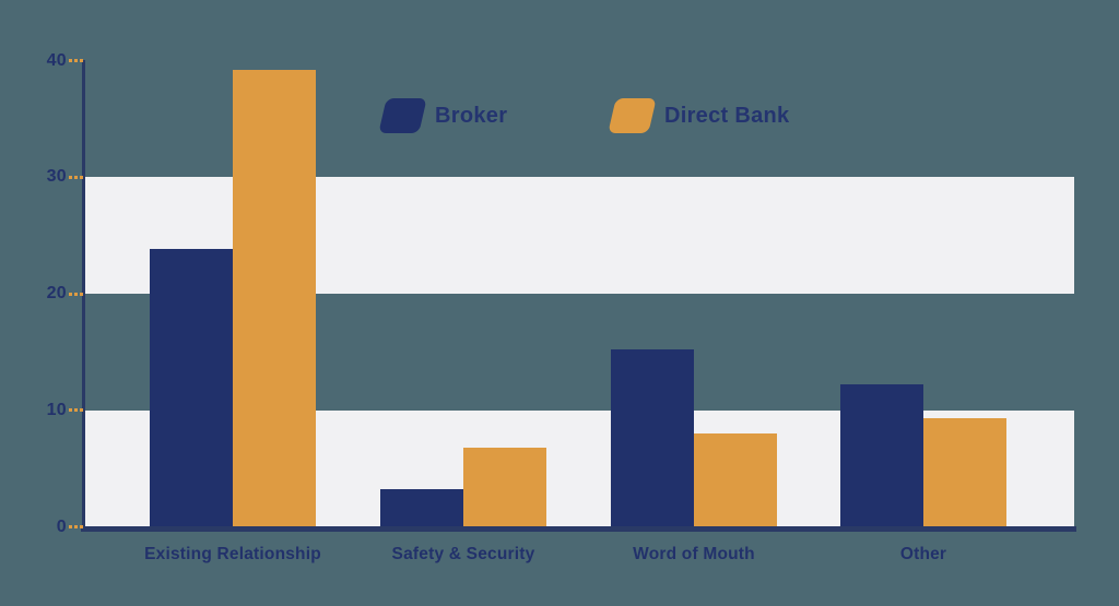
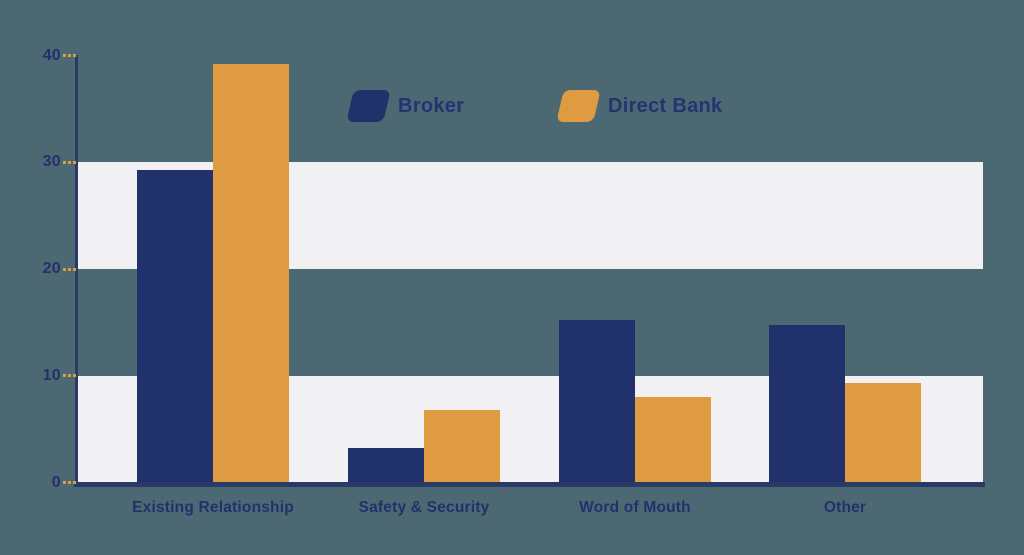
Broker/Existing Relationship: 23.8 -> 29.3
Broker/Other: 12.2 -> 14.8
